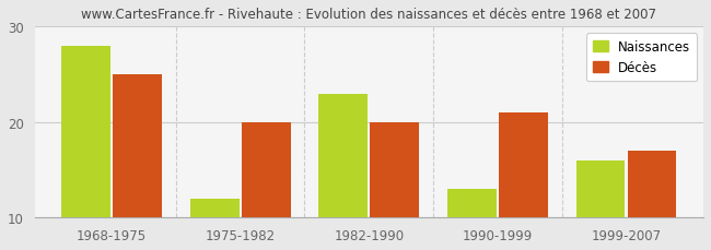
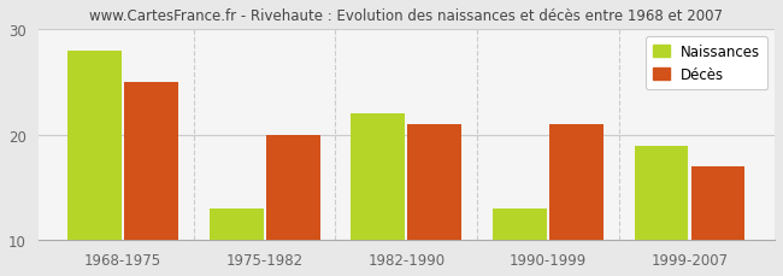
Naissances/1975-1982: 12 -> 13
Naissances/1982-1990: 23 -> 22
Décès/1982-1990: 20 -> 21
Naissances/1999-2007: 16 -> 19
